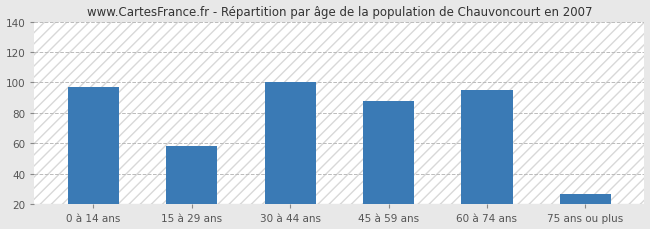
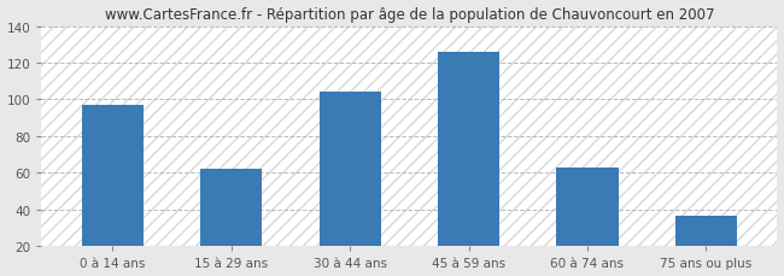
15 à 29 ans: 58 -> 62
30 à 44 ans: 100 -> 104
45 à 59 ans: 88 -> 126
60 à 74 ans: 95 -> 63
75 ans ou plus: 27 -> 37
